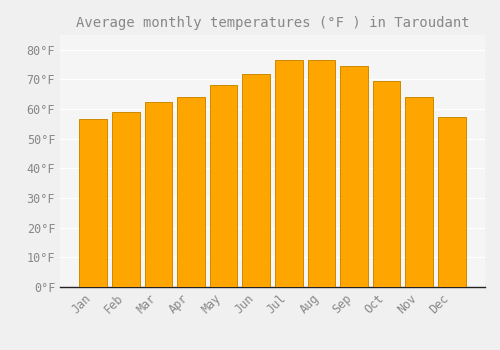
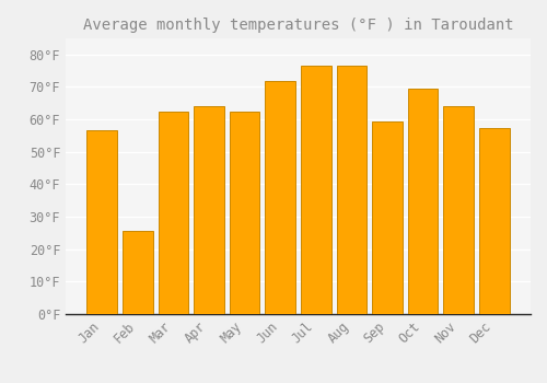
Feb: 59.0°F -> 25.5°F
May: 68.0°F -> 62.5°F
Sep: 74.5°F -> 59.5°F
